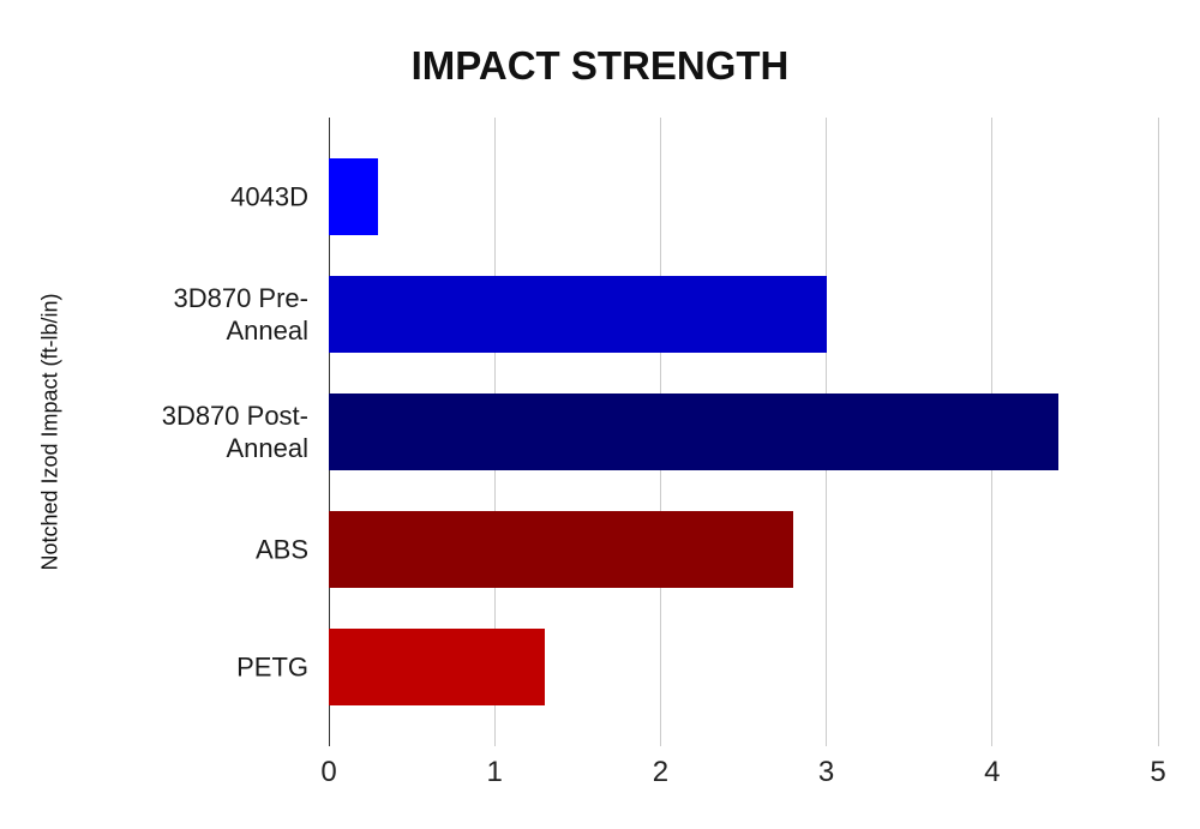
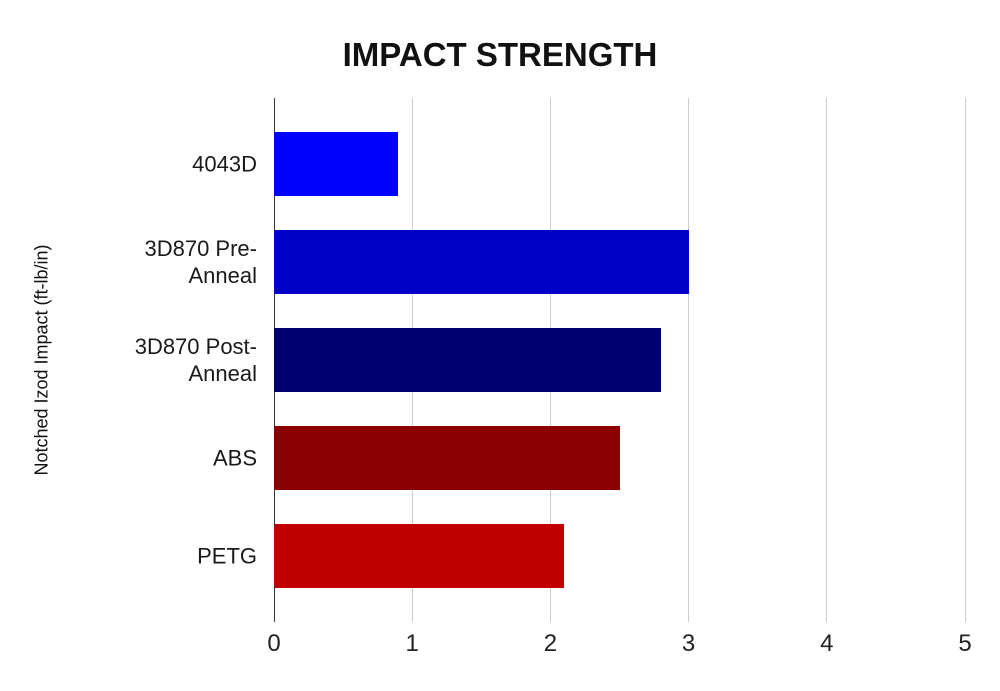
4043D: 0.3 -> 0.9
3D870 Post-Anneal: 4.4 -> 2.8
ABS: 2.8 -> 2.5
PETG: 1.3 -> 2.1
